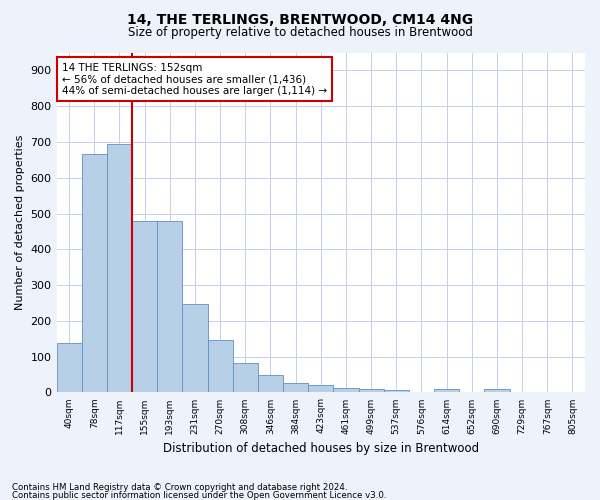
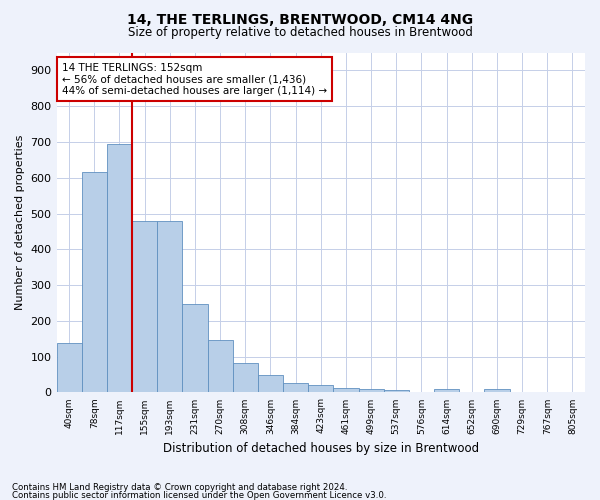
78sqm: 665 -> 615
